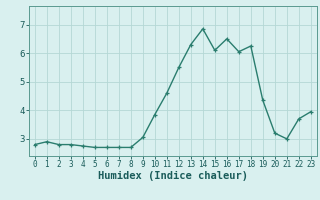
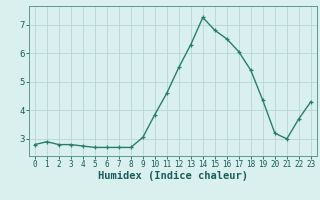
14: 6.85 -> 7.25
15: 6.10 -> 6.80
18: 6.25 -> 5.40
23: 3.95 -> 4.30
